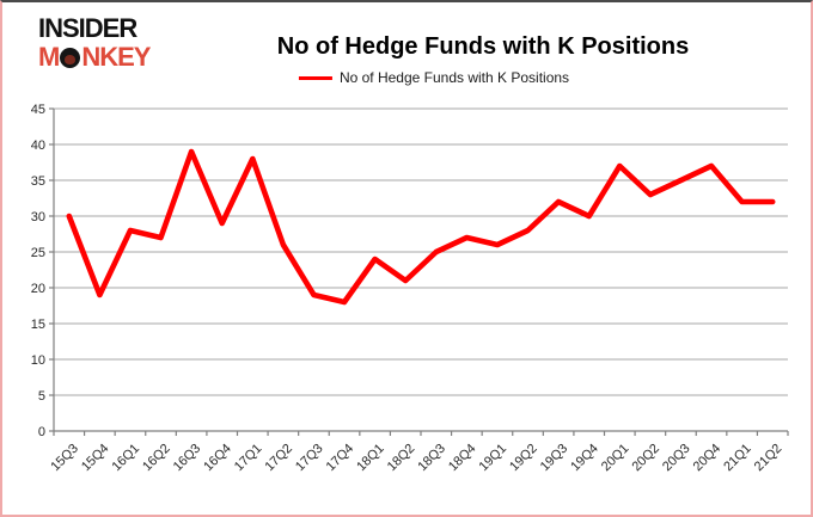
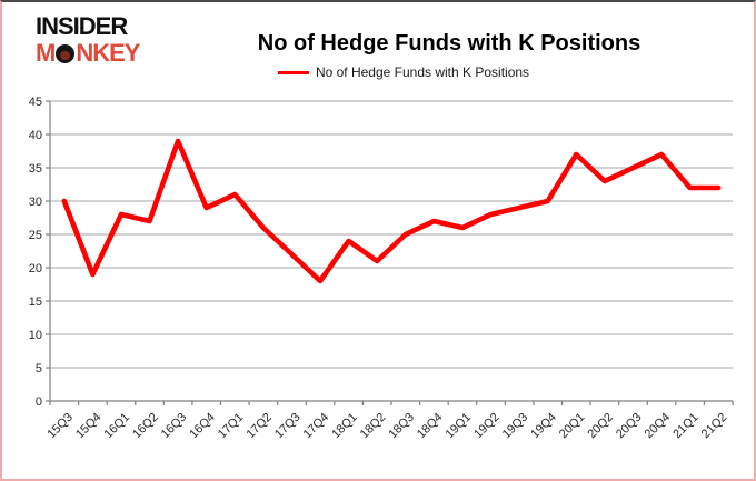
17Q1: 38 -> 31
17Q3: 19 -> 22
19Q3: 32 -> 29
